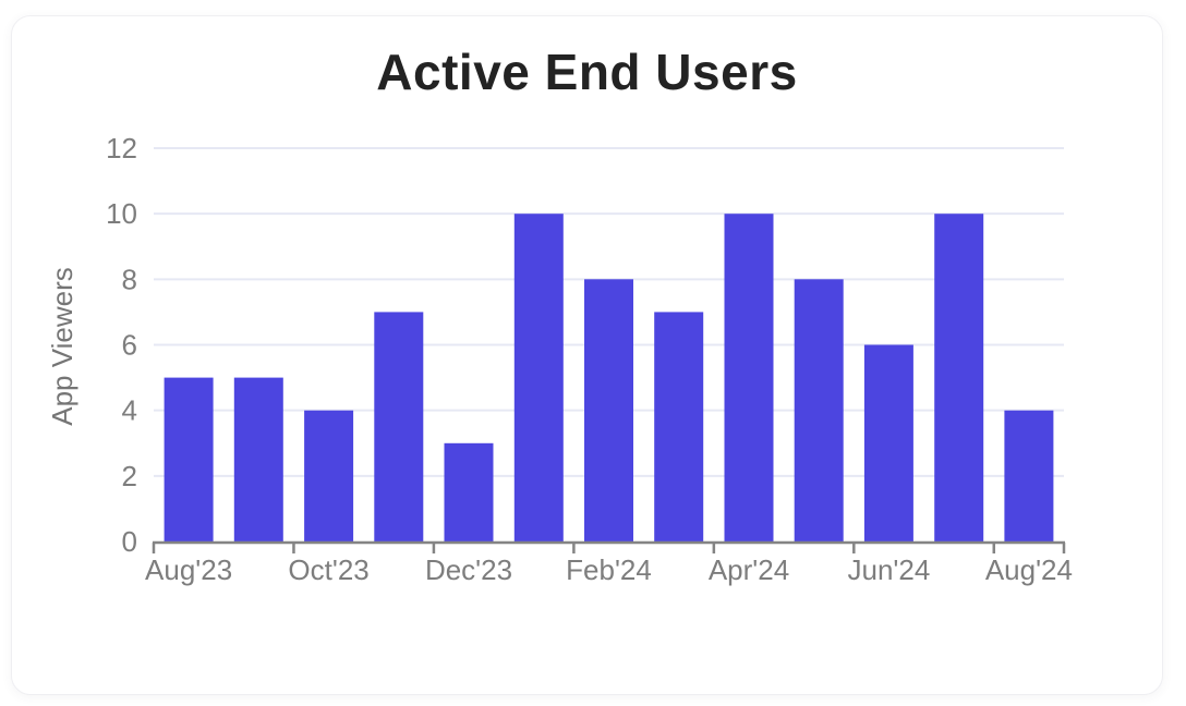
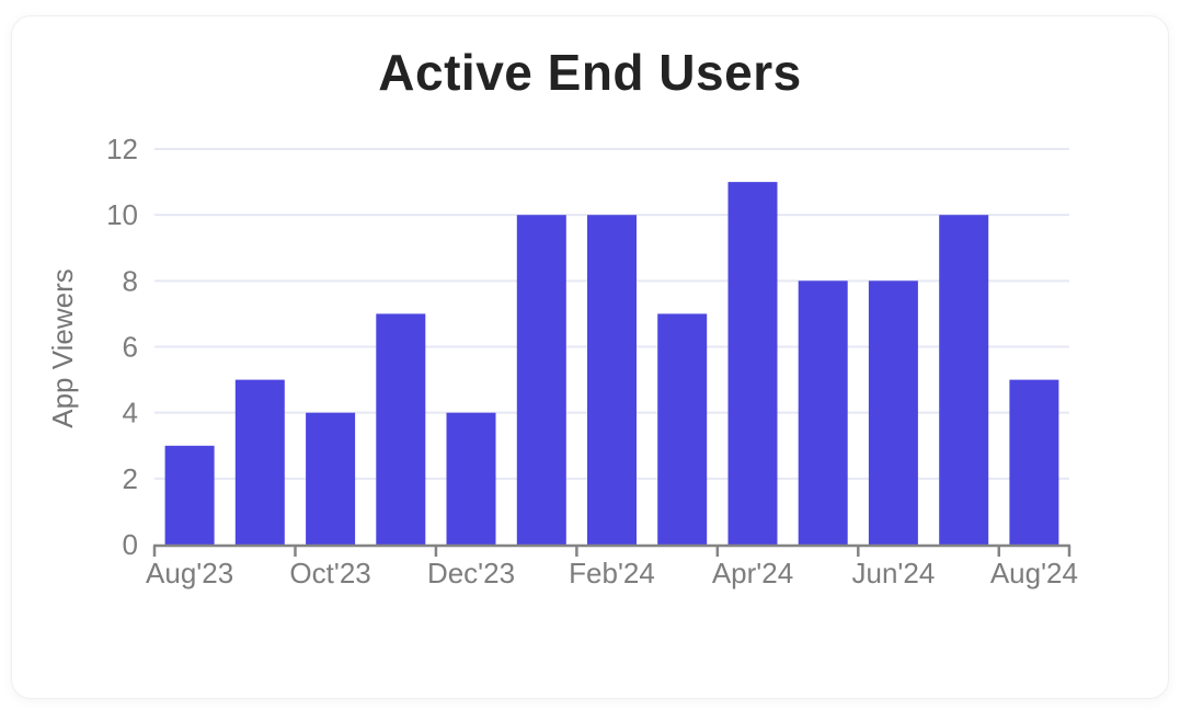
Aug'23: 5 -> 3
Dec'23: 3 -> 4
Feb'24: 8 -> 10
Apr'24: 10 -> 11
Jun'24: 6 -> 8
Aug'24: 4 -> 5
